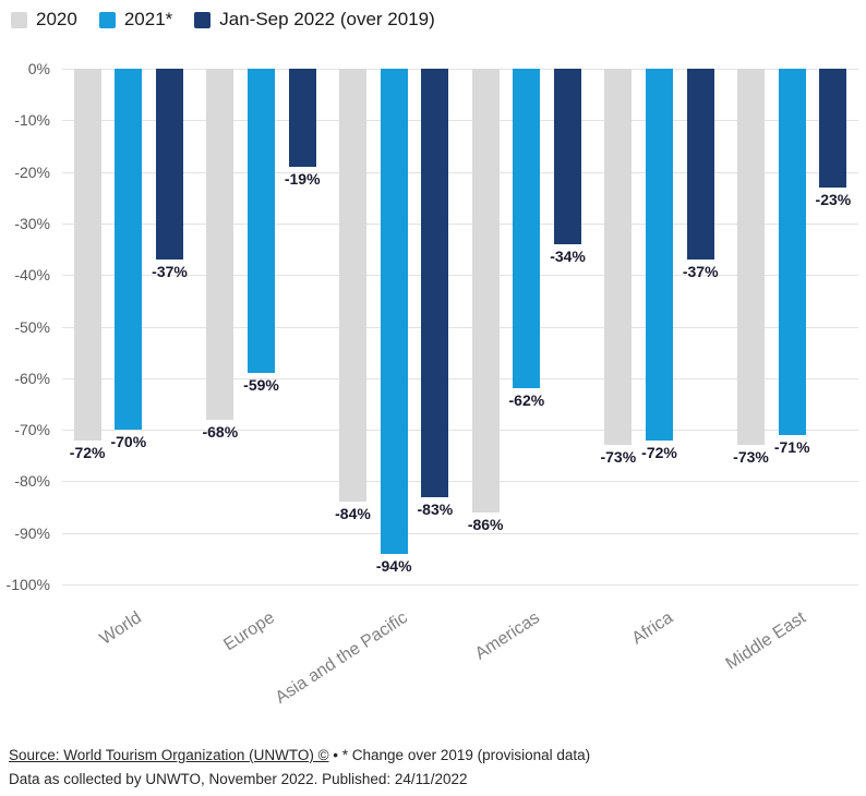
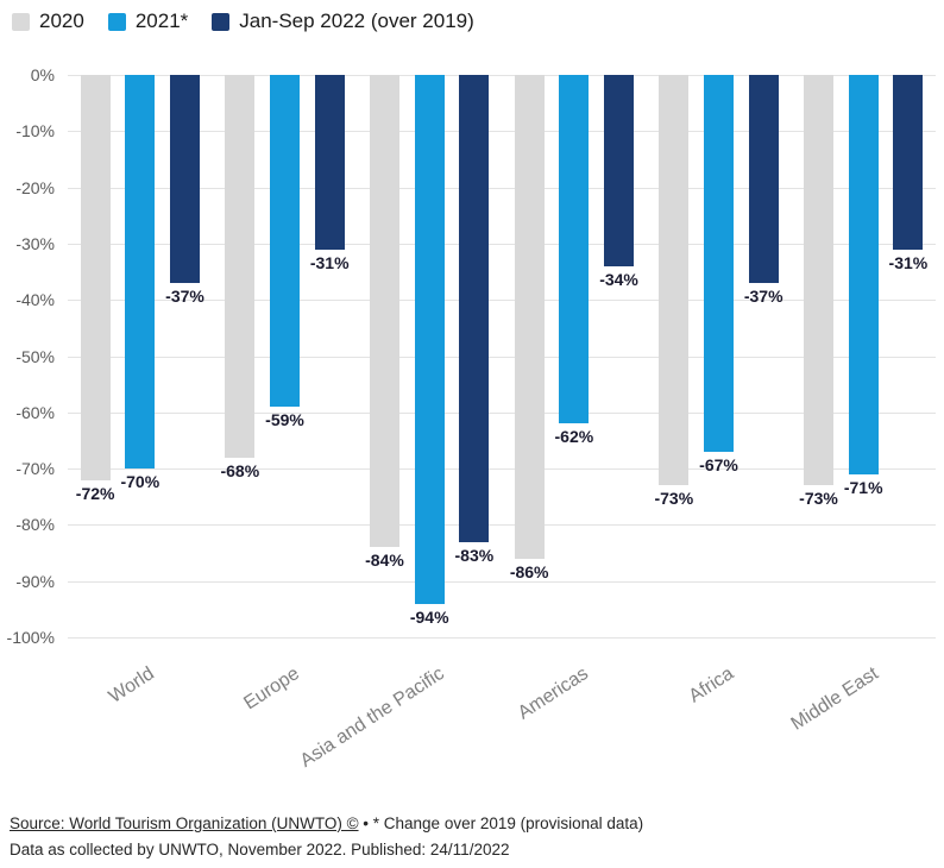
Jan-Sep 2022 (over 2019)/Europe: -19% -> -31%
2021*/Africa: -72% -> -67%
Jan-Sep 2022 (over 2019)/Middle East: -23% -> -31%
